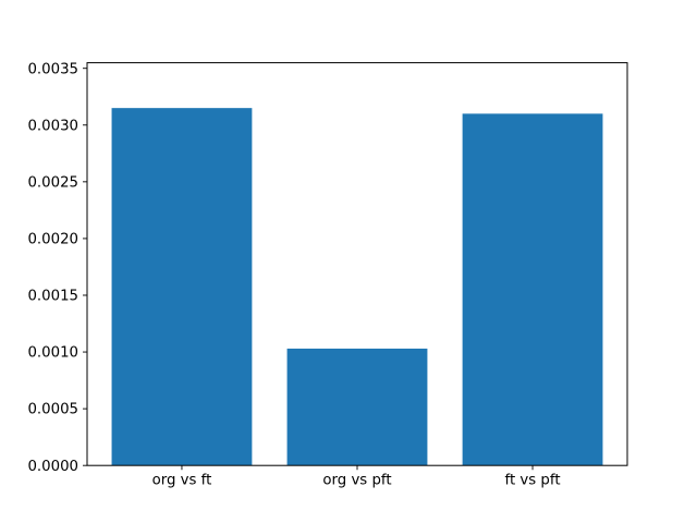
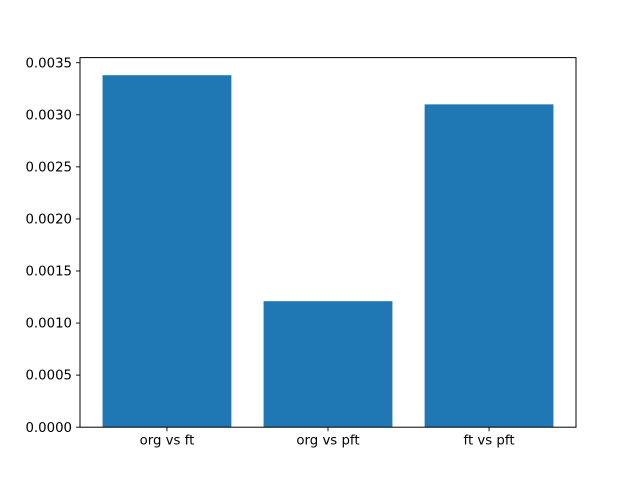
org vs ft: 0.00315 -> 0.00338
org vs pft: 0.00103 -> 0.00121
